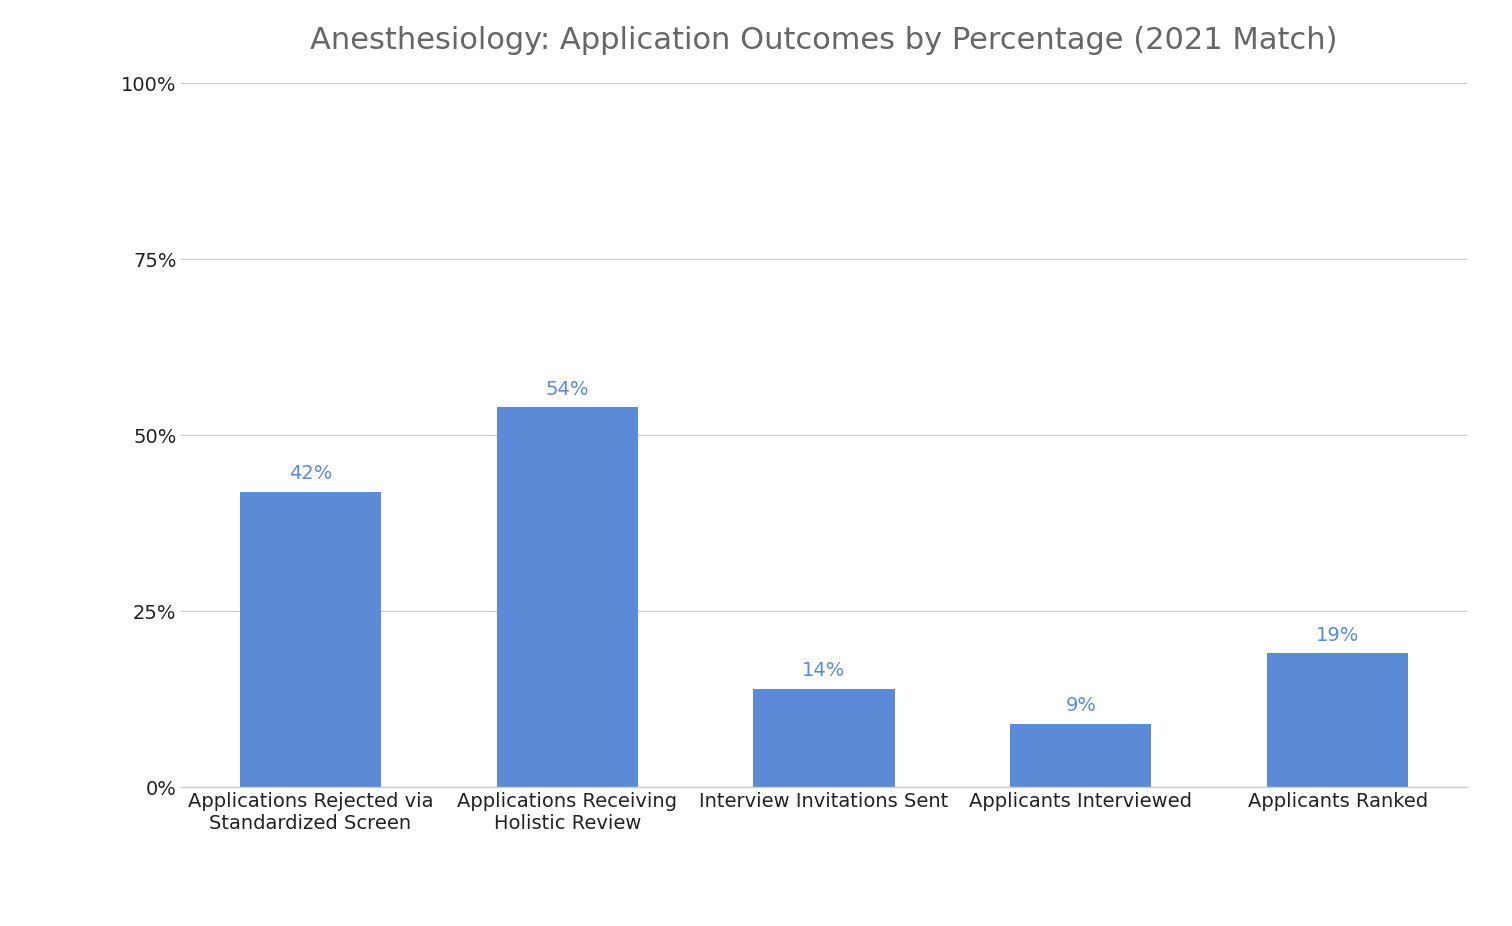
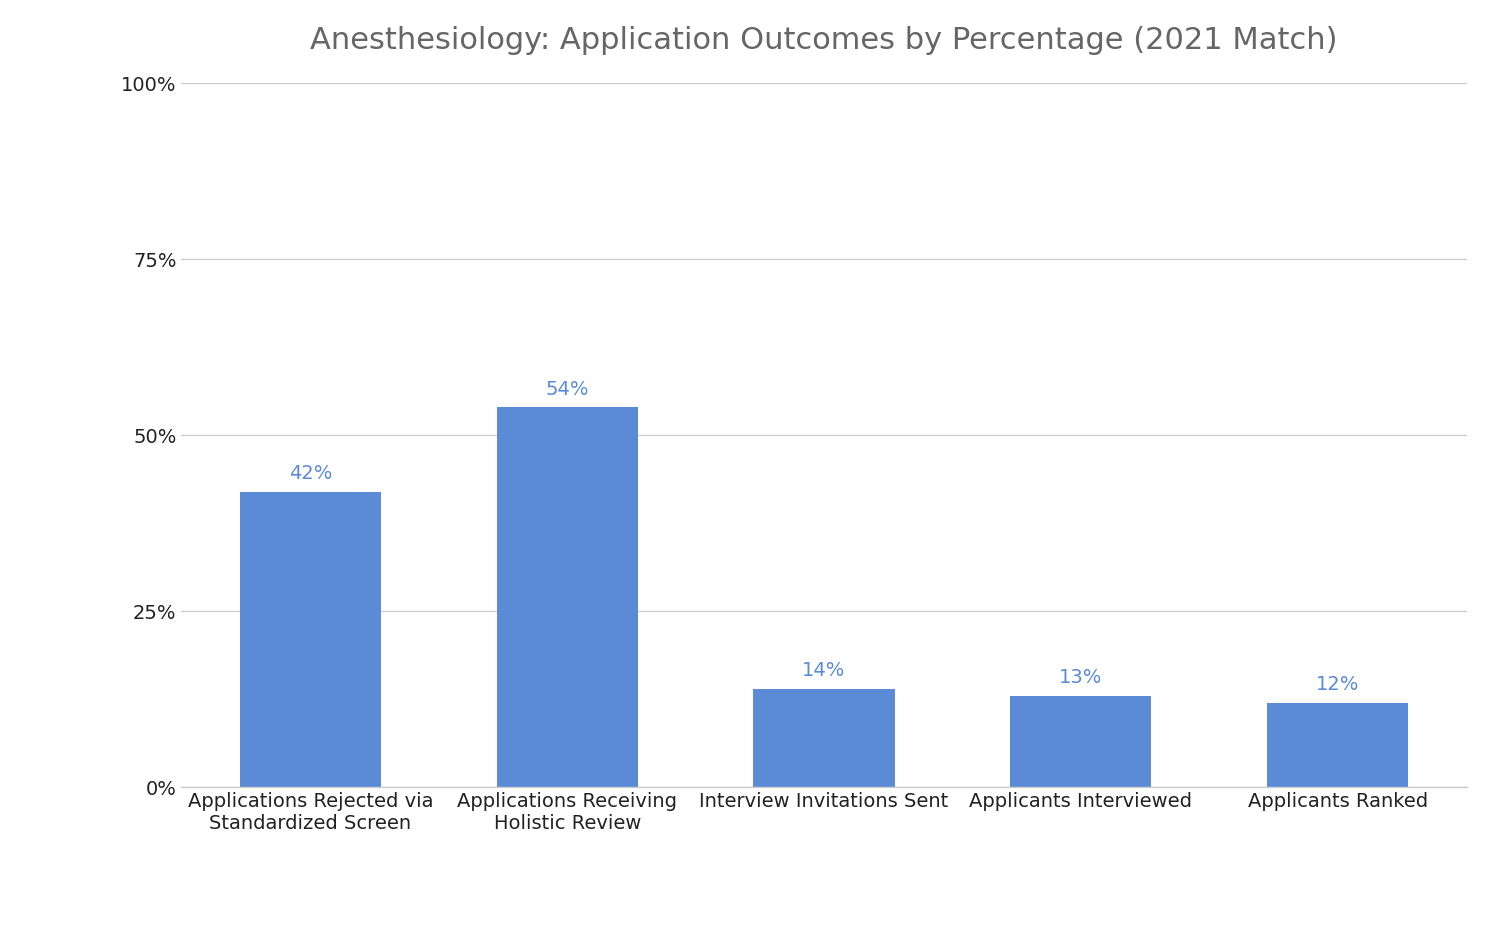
Applicants Interviewed: 9% -> 13%
Applicants Ranked: 19% -> 12%
